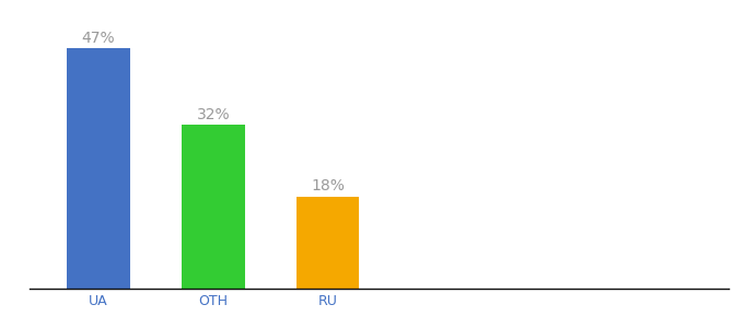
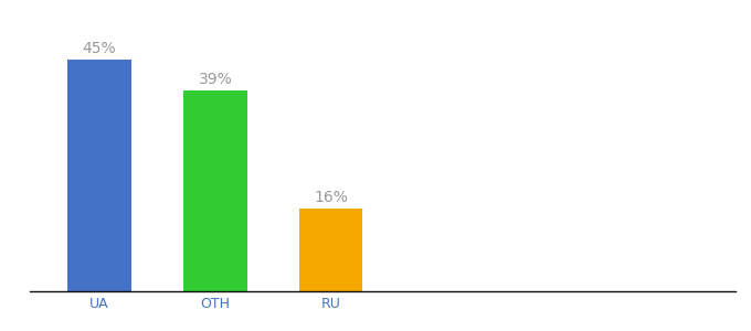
UA: 47% -> 45%
OTH: 32% -> 39%
RU: 18% -> 16%
